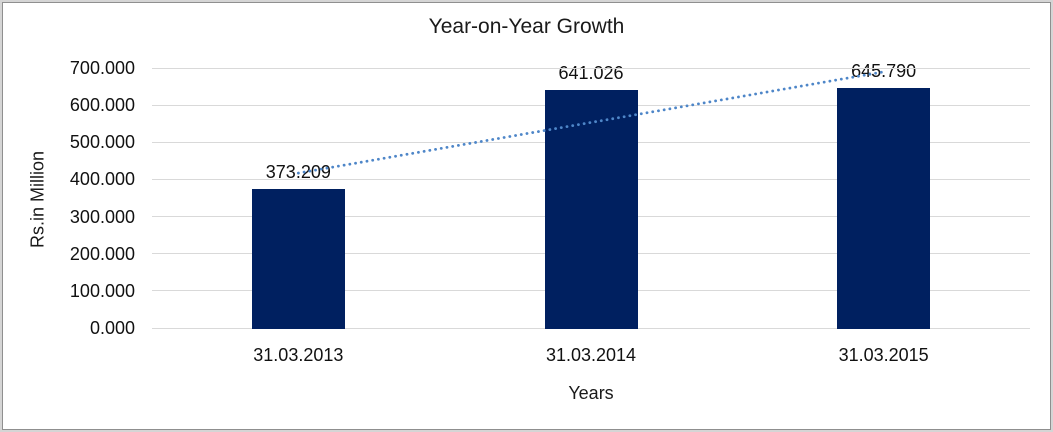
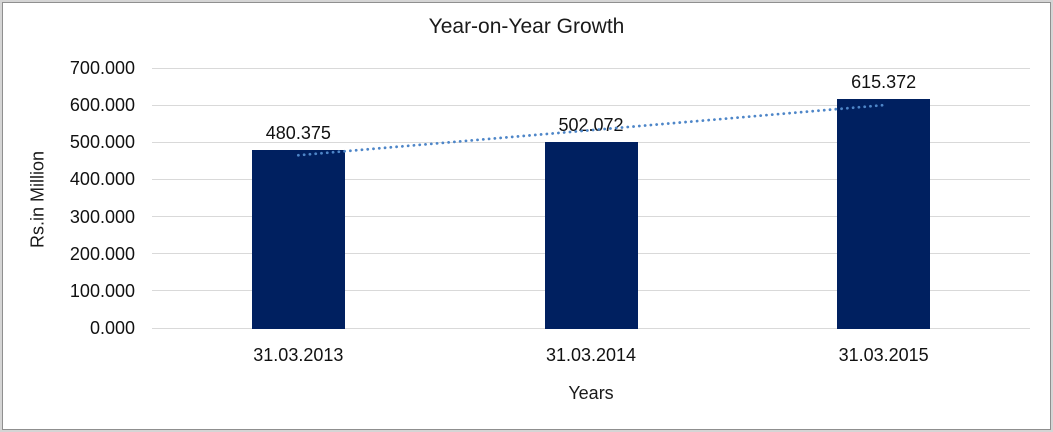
31.03.2013: 373.209 -> 480.375
31.03.2014: 641.026 -> 502.072
31.03.2015: 645.790 -> 615.372
